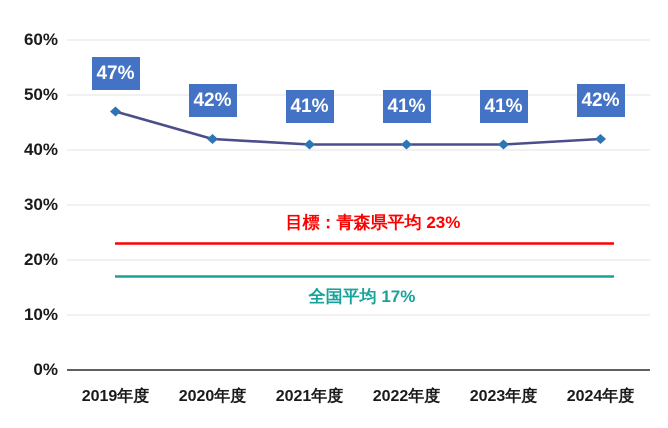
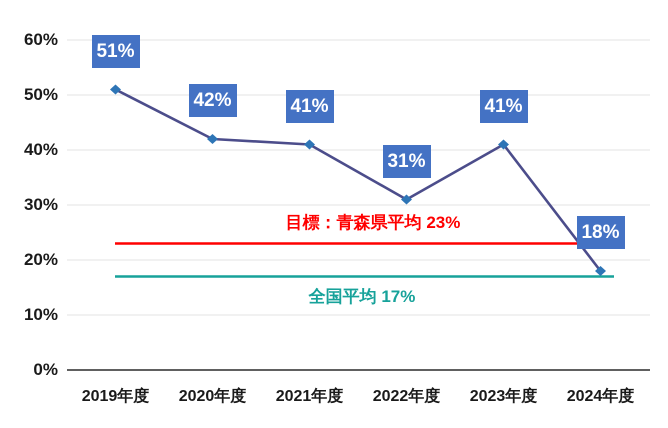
2019年度: 47% -> 51%
2022年度: 41% -> 31%
2024年度: 42% -> 18%
